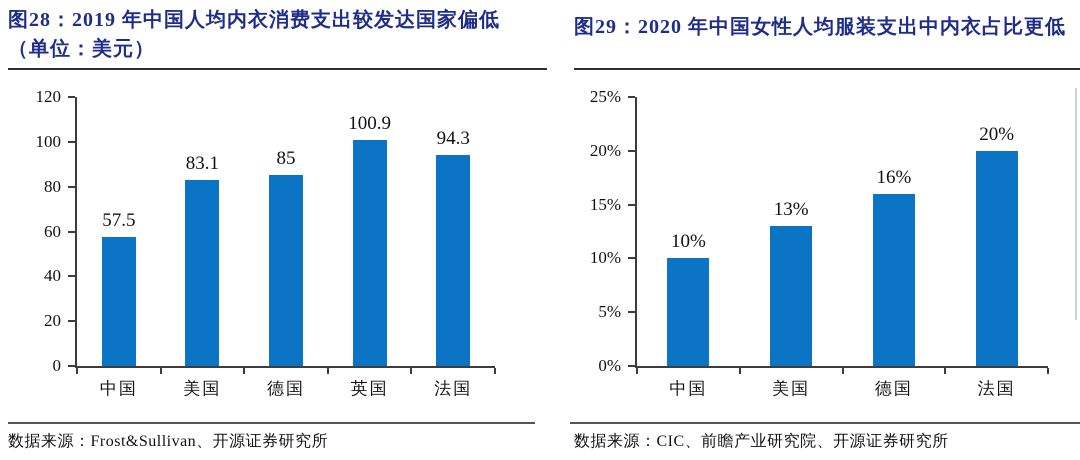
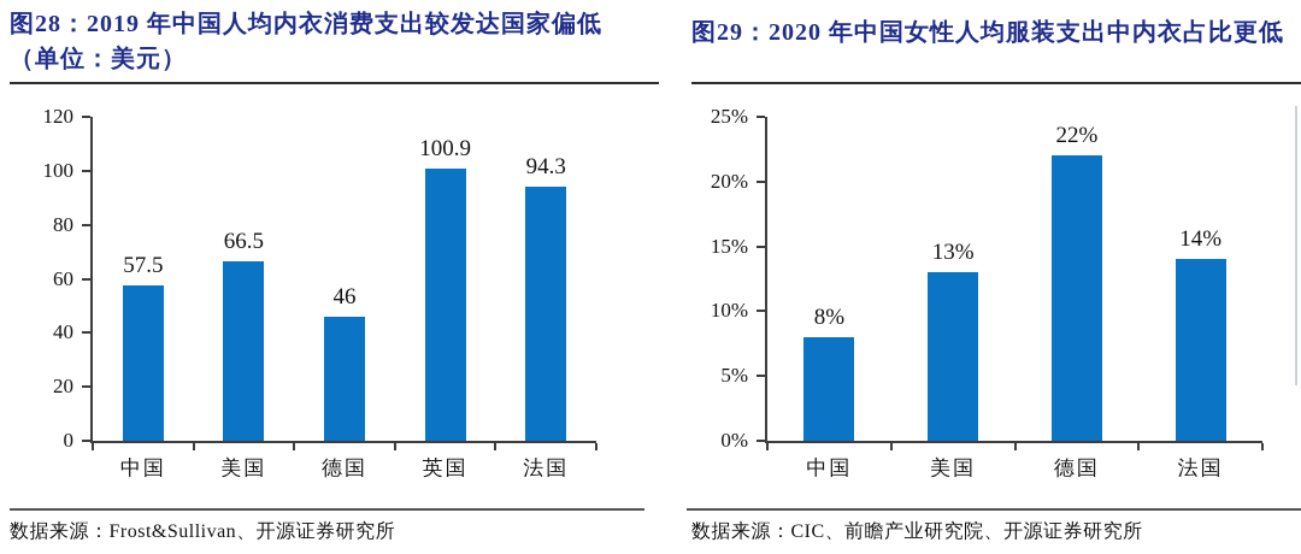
图28：2019 年中国人均内衣消费支出较发达国家偏低（单位：美元）/美国: 83.1 -> 66.5
图28：2019 年中国人均内衣消费支出较发达国家偏低（单位：美元）/德国: 85 -> 46
图29：2020 年中国女性人均服装支出中内衣占比更低/中国: 10% -> 8%
图29：2020 年中国女性人均服装支出中内衣占比更低/德国: 16% -> 22%
图29：2020 年中国女性人均服装支出中内衣占比更低/法国: 20% -> 14%
